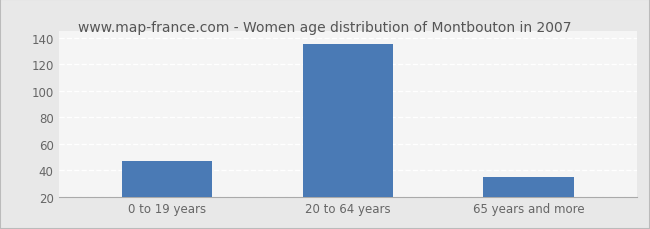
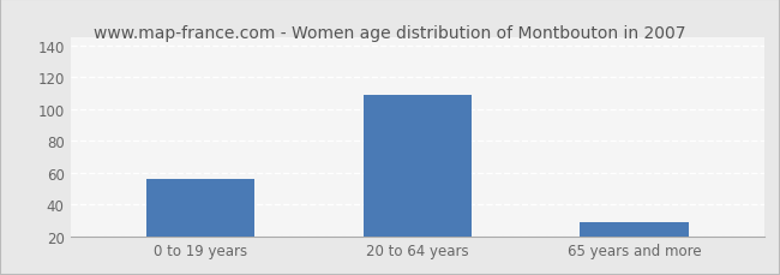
0 to 19 years: 47 -> 56
20 to 64 years: 135 -> 109
65 years and more: 35 -> 29
